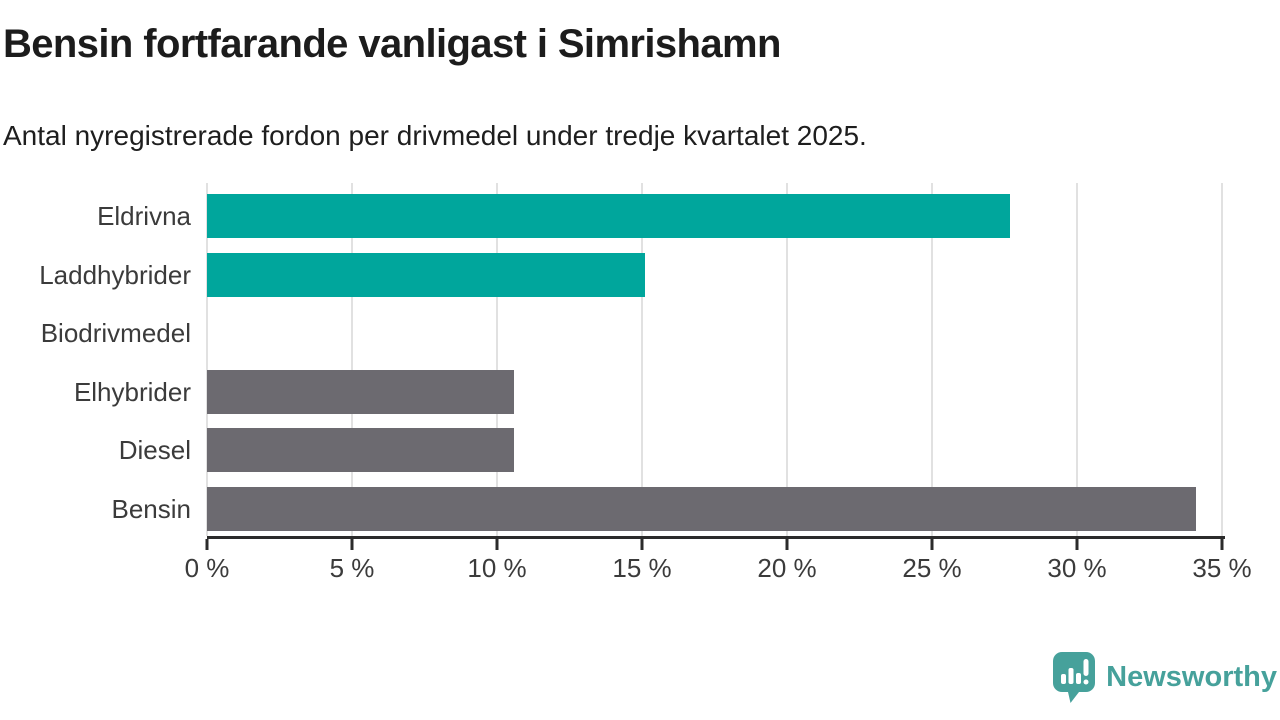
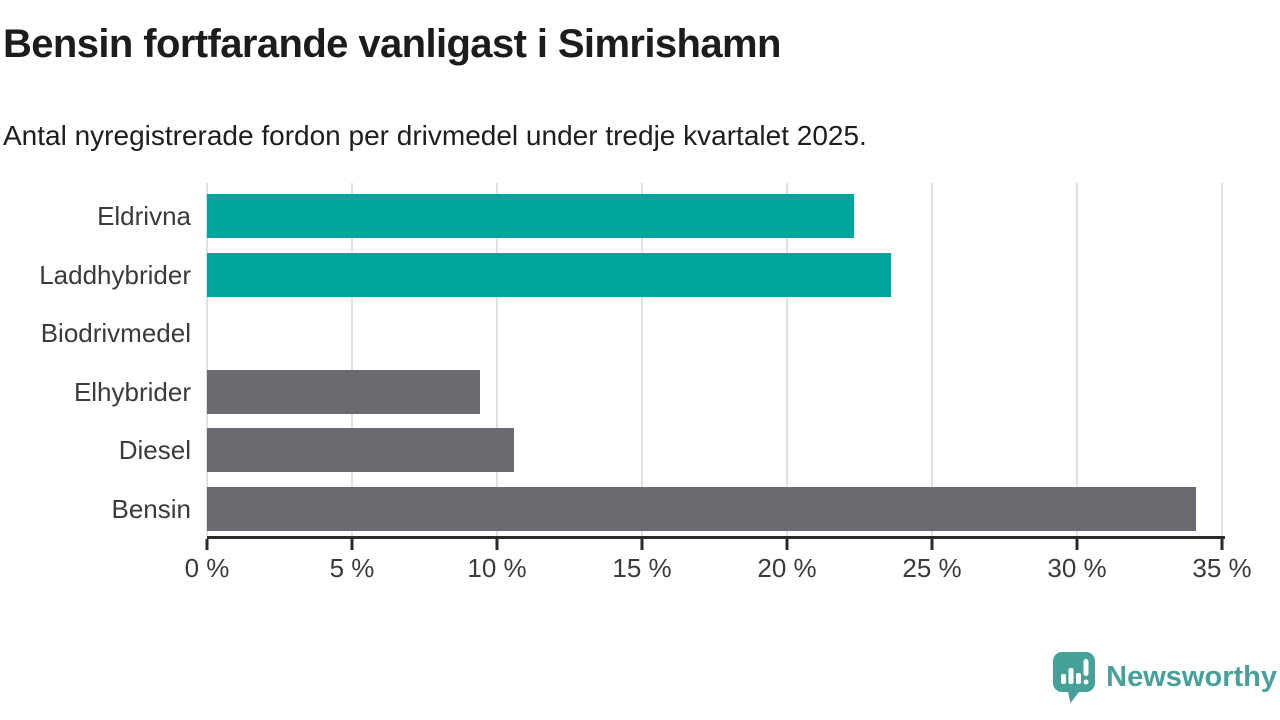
Eldrivna: 27.7% -> 22.3%
Laddhybrider: 15.1% -> 23.6%
Elhybrider: 10.6% -> 9.4%
